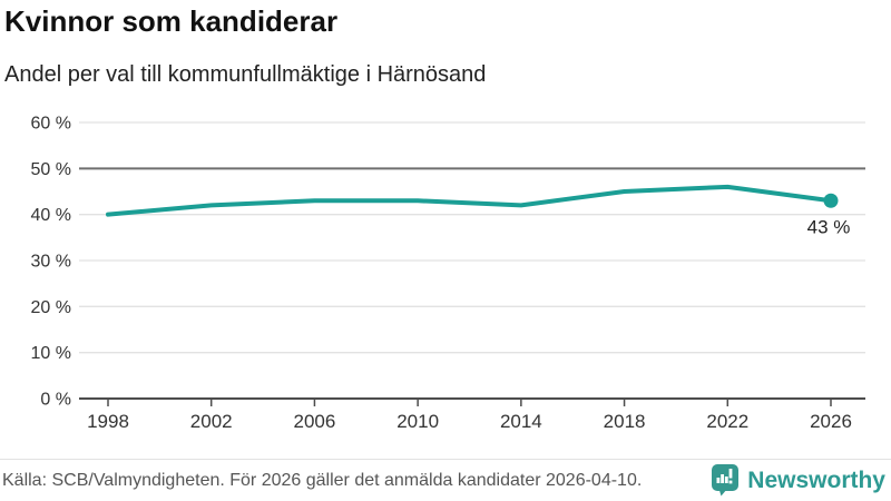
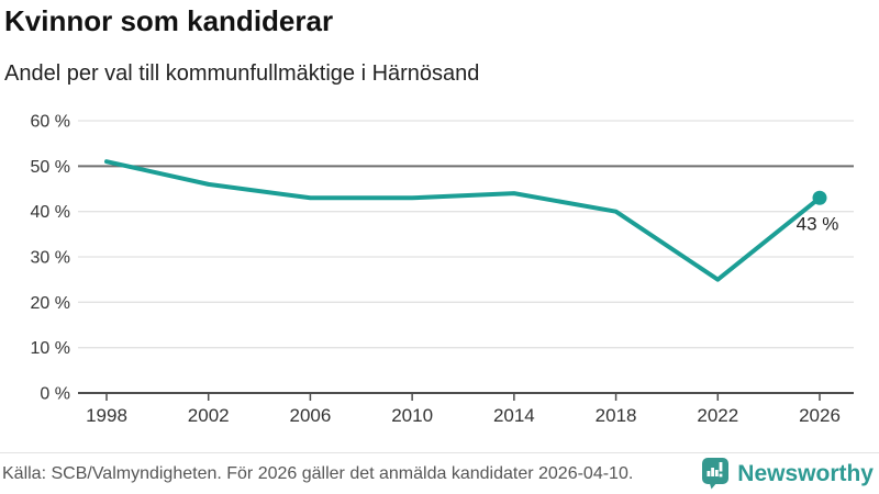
1998: 40% -> 51%
2002: 42% -> 46%
2014: 42% -> 44%
2018: 45% -> 40%
2022: 46% -> 25%
